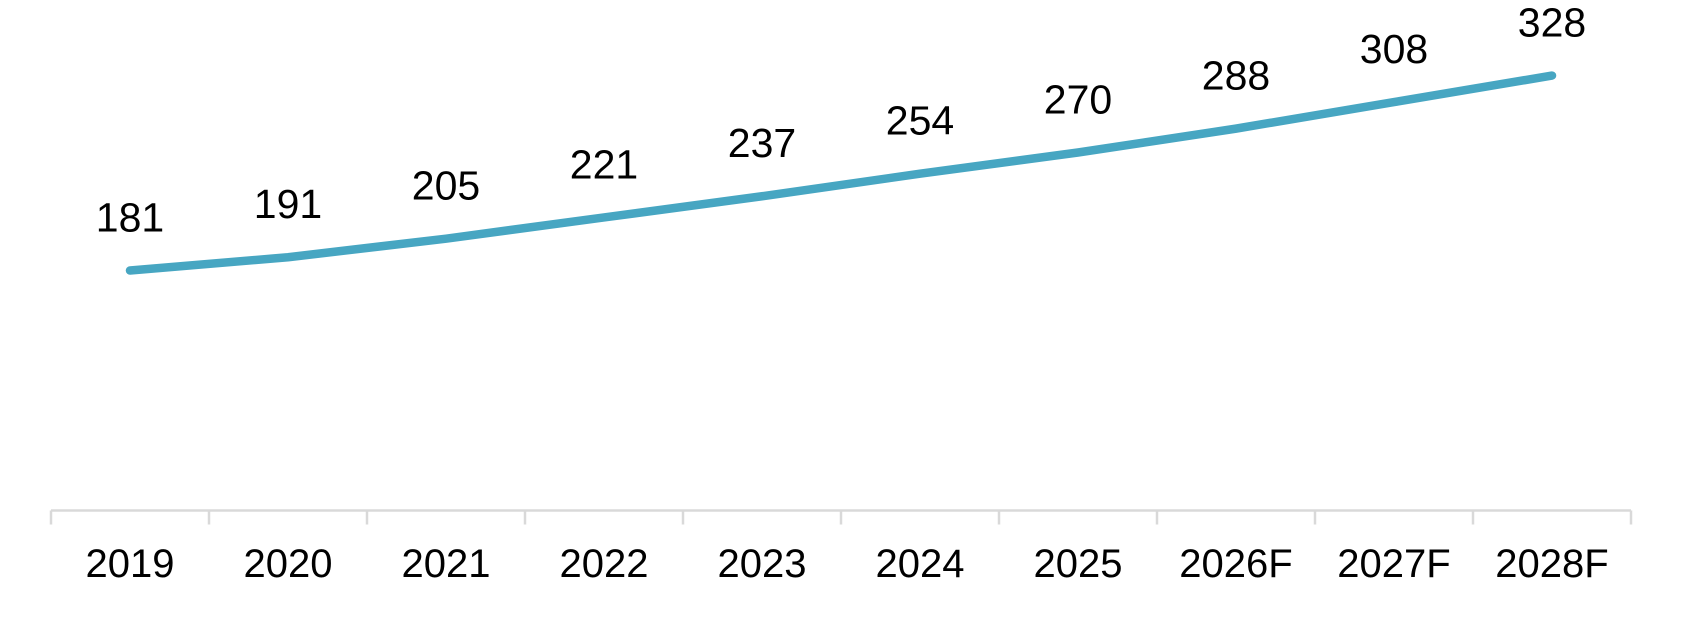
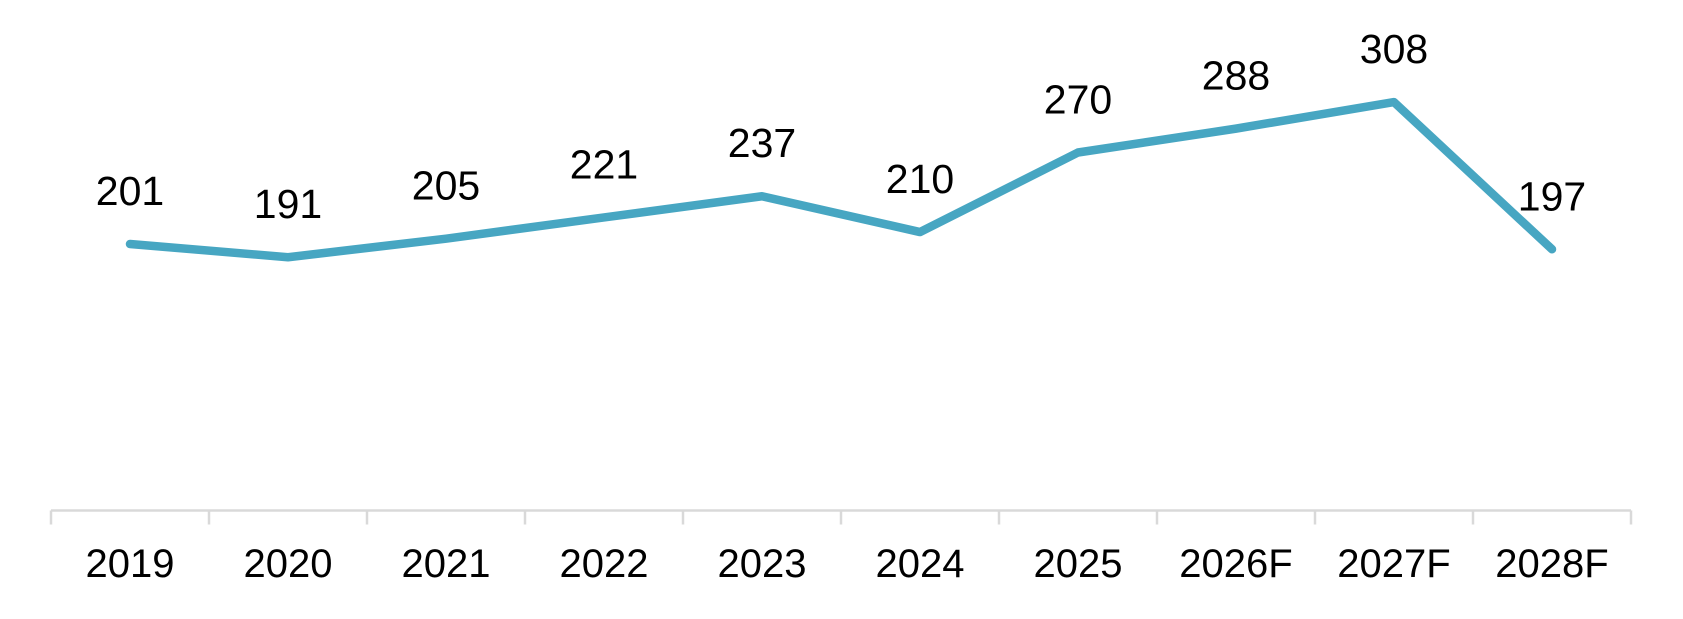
2019: 181 -> 201
2024: 254 -> 210
2028F: 328 -> 197
